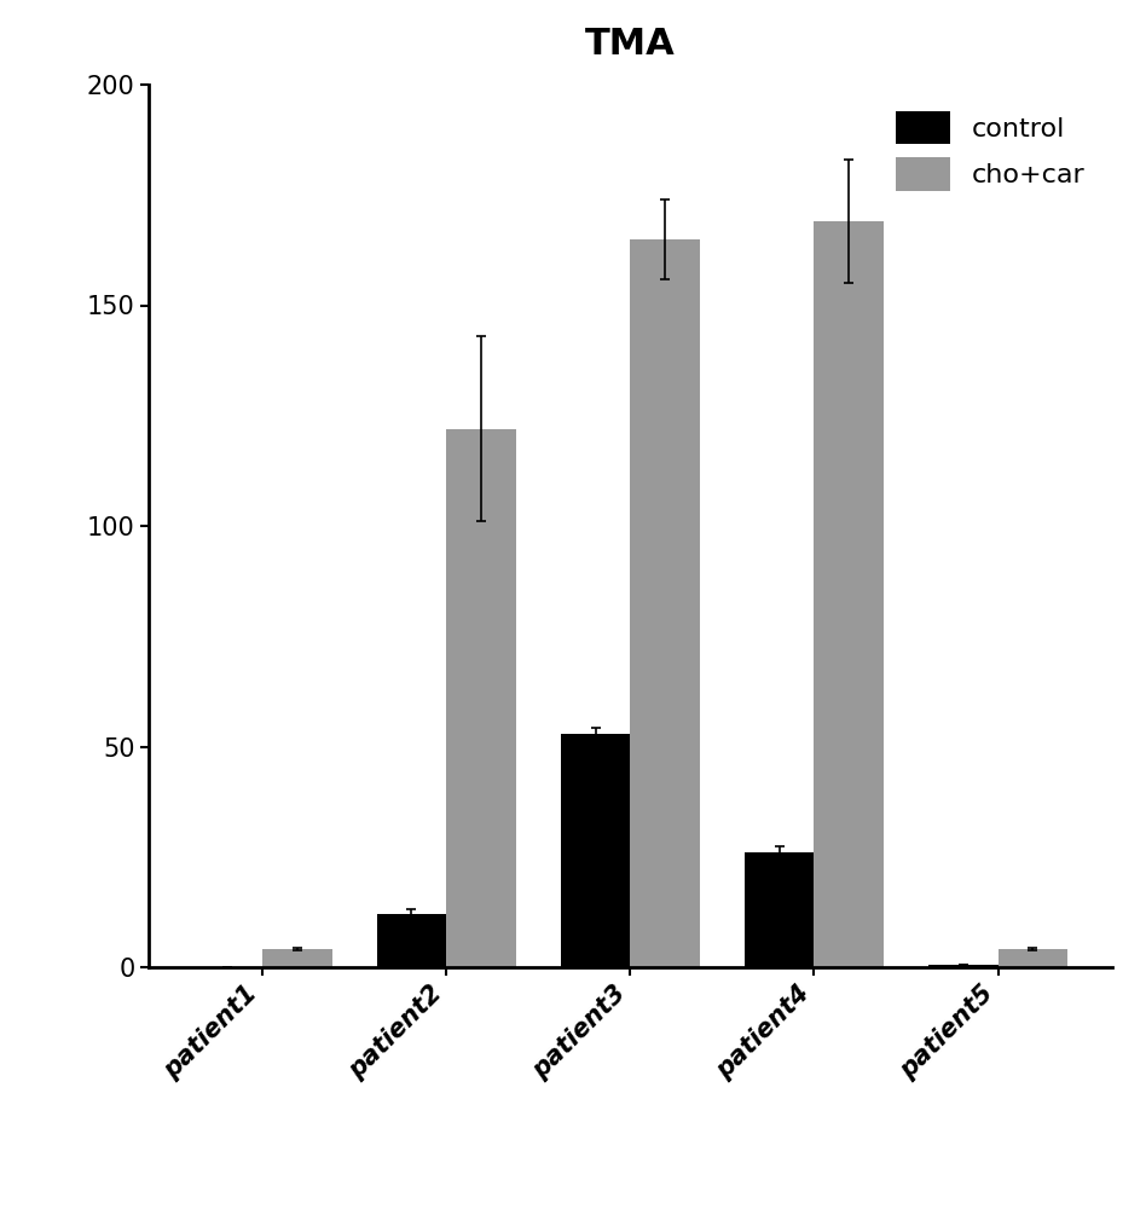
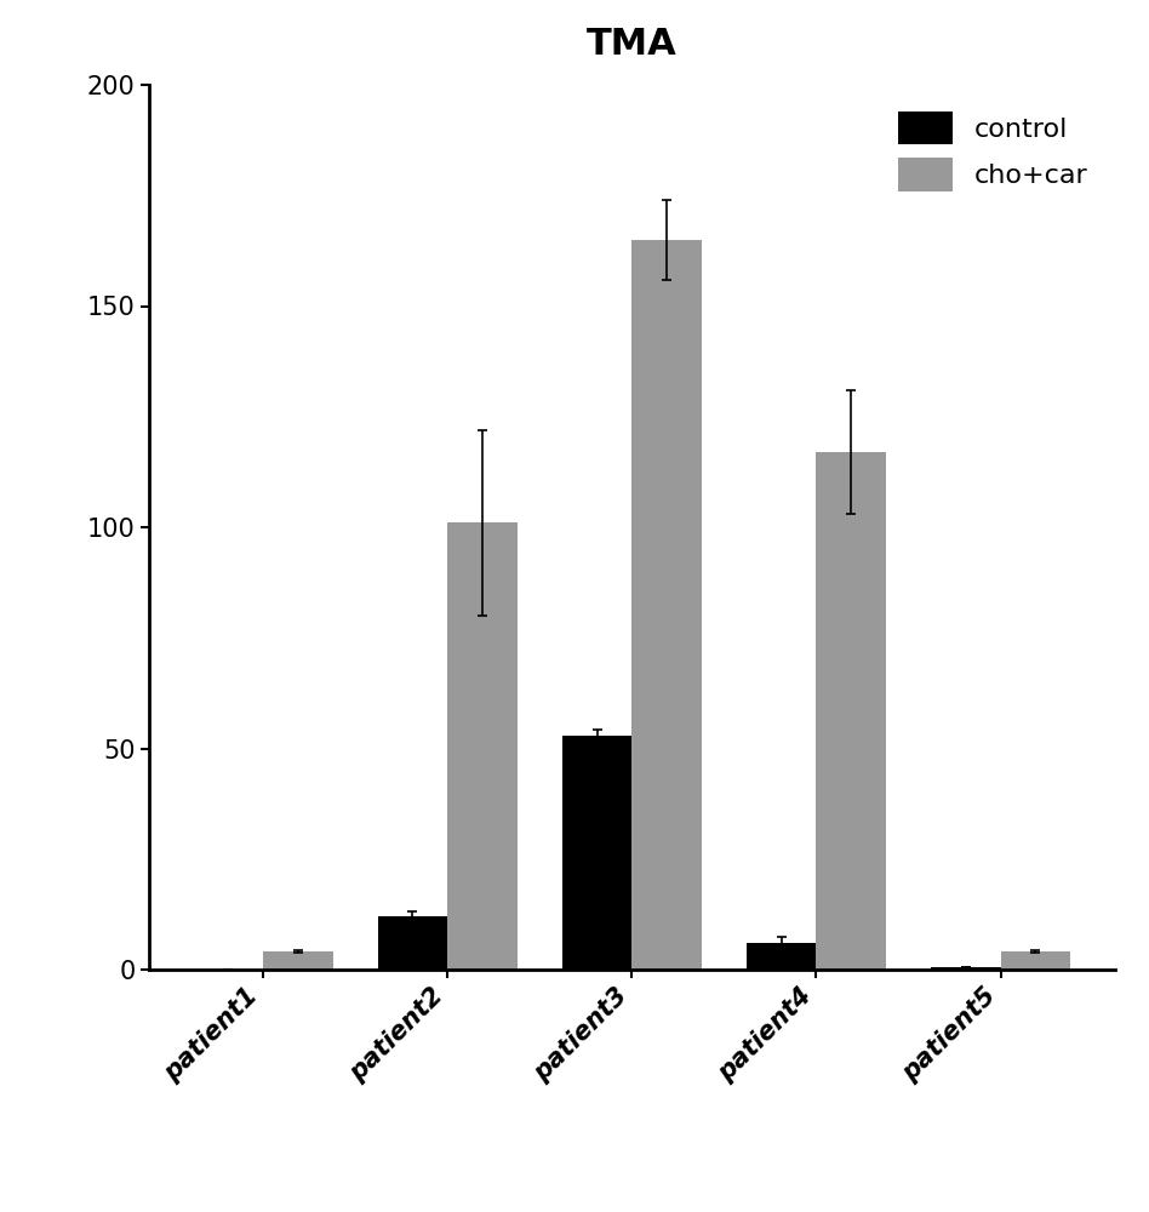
cho+car/patient2: 122 -> 101
control/patient4: 26.0 -> 6.0
cho+car/patient4: 169 -> 117
